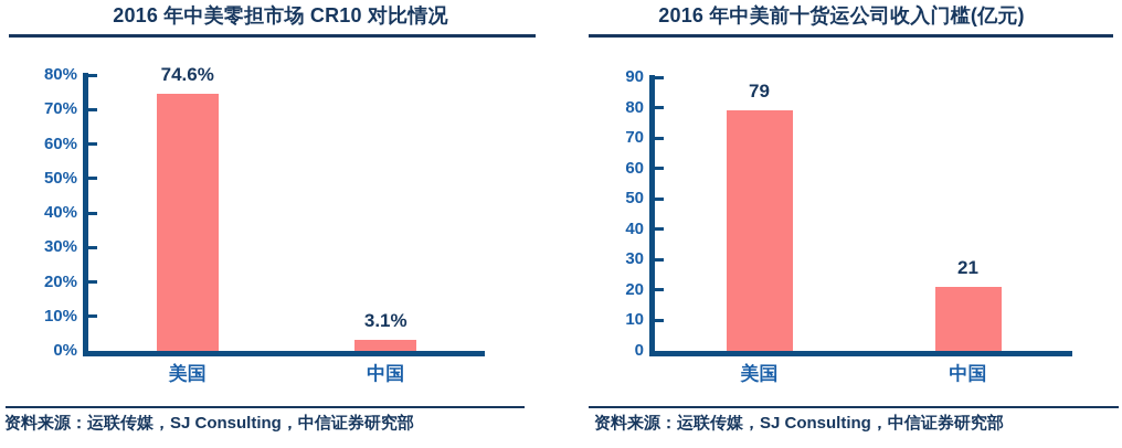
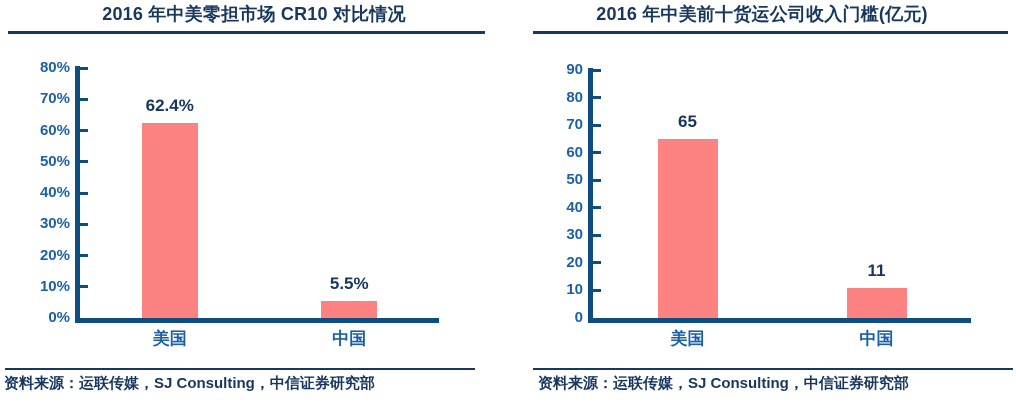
2016 年中美零担市场 CR10 对比情况/美国: 74.6% -> 62.4%
2016 年中美零担市场 CR10 对比情况/中国: 3.1% -> 5.5%
2016 年中美前十货运公司收入门槛(亿元)/美国: 79 -> 65
2016 年中美前十货运公司收入门槛(亿元)/中国: 21 -> 11
